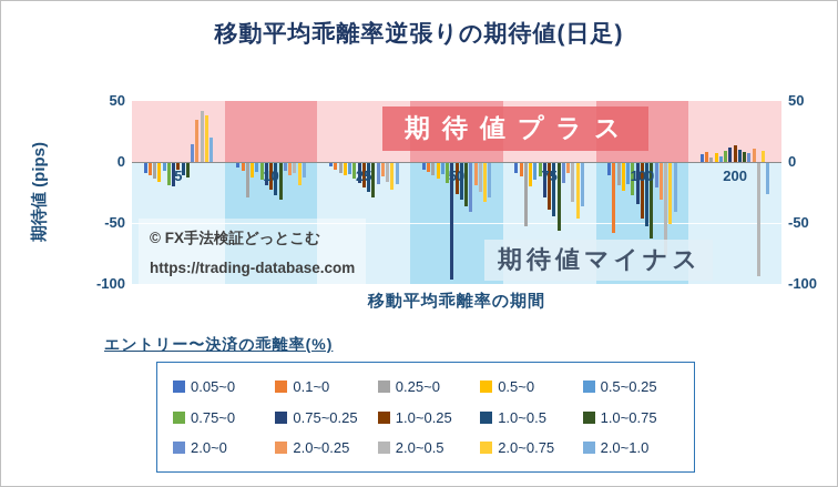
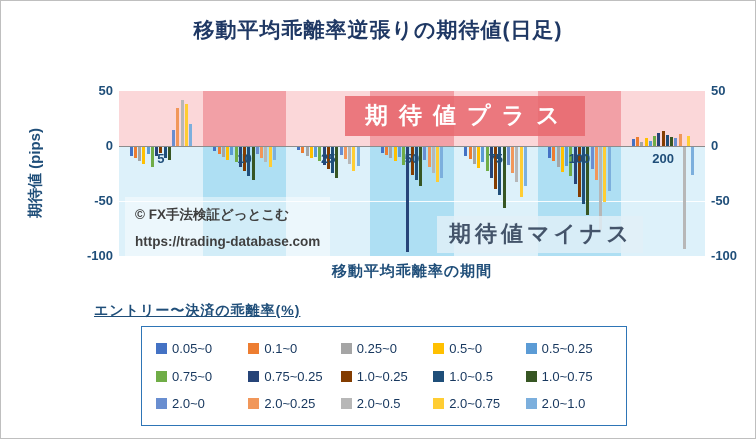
0.75~0.25/5: -19 -> -8
0.25~0/10: -28 -> -9
2.0~0.5/10: -8 -> -14
2.0~0/25: -17 -> -7
2.0~0/50: -40 -> -12
0.25~0/75: -52 -> -15
0.75~0/75: -11 -> -22
2.0~0.25/75: -8 -> -24
0.1~0/100: -57 -> -13
